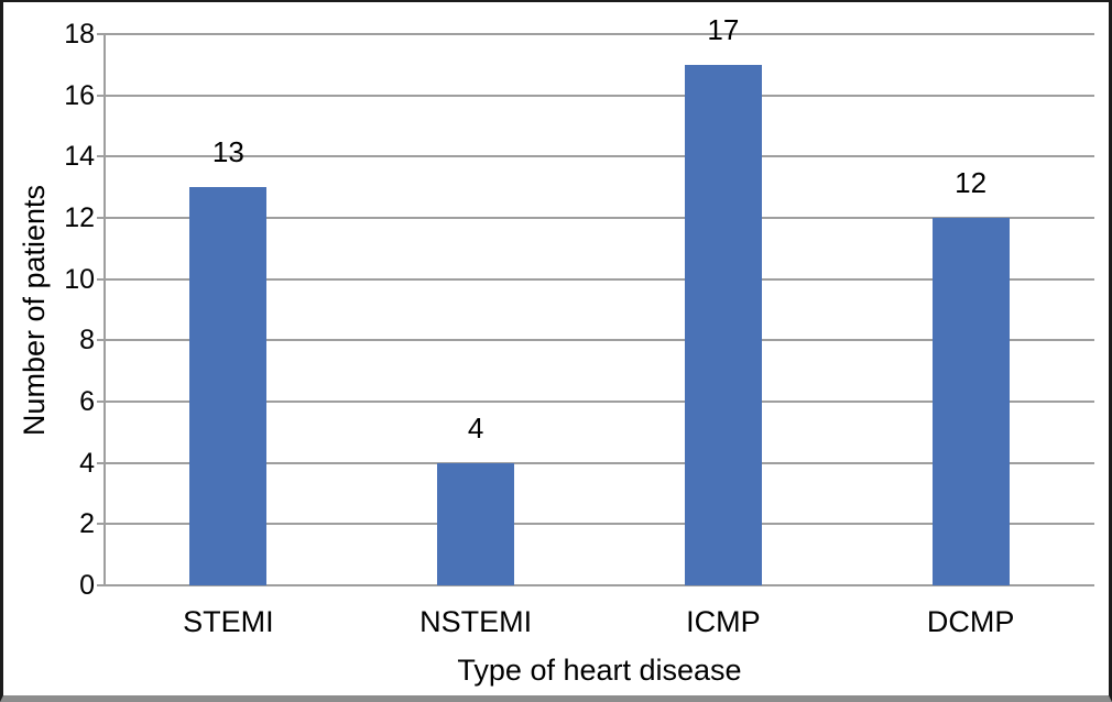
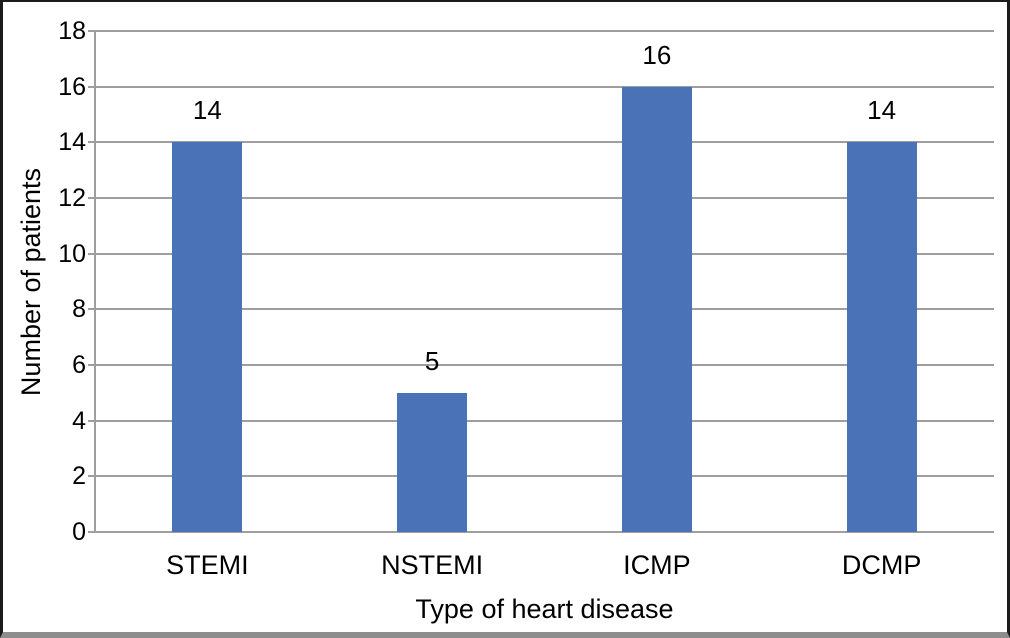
STEMI: 13 -> 14
NSTEMI: 4 -> 5
ICMP: 17 -> 16
DCMP: 12 -> 14
